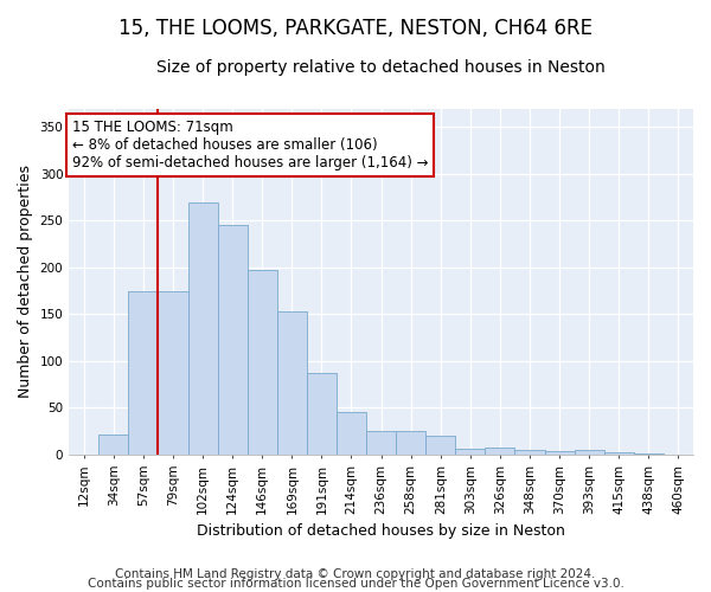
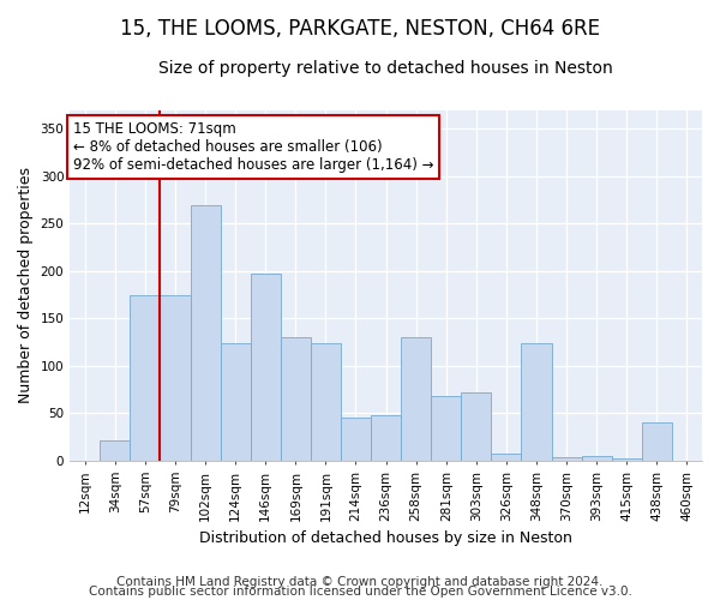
124sqm: 245 -> 124
169sqm: 153 -> 130
191sqm: 87 -> 124
236sqm: 25 -> 48
258sqm: 25 -> 130
281sqm: 20 -> 68
303sqm: 6 -> 72
348sqm: 5 -> 124
438sqm: 1 -> 40
